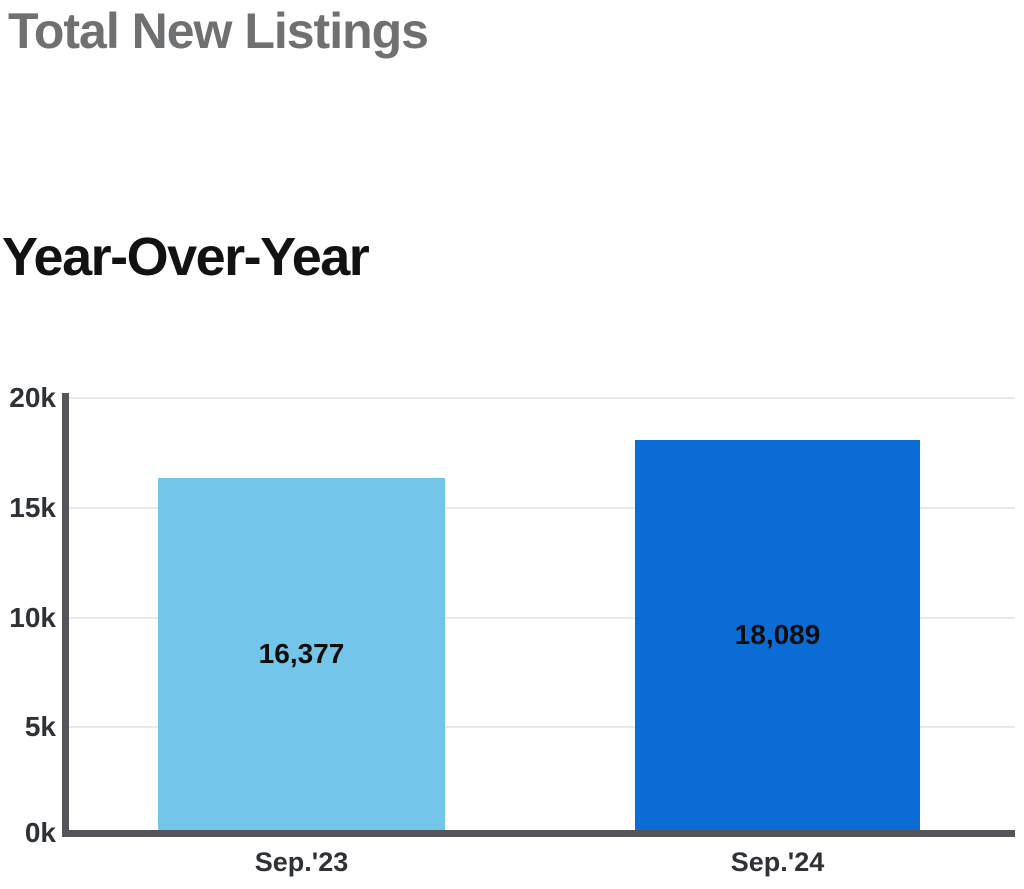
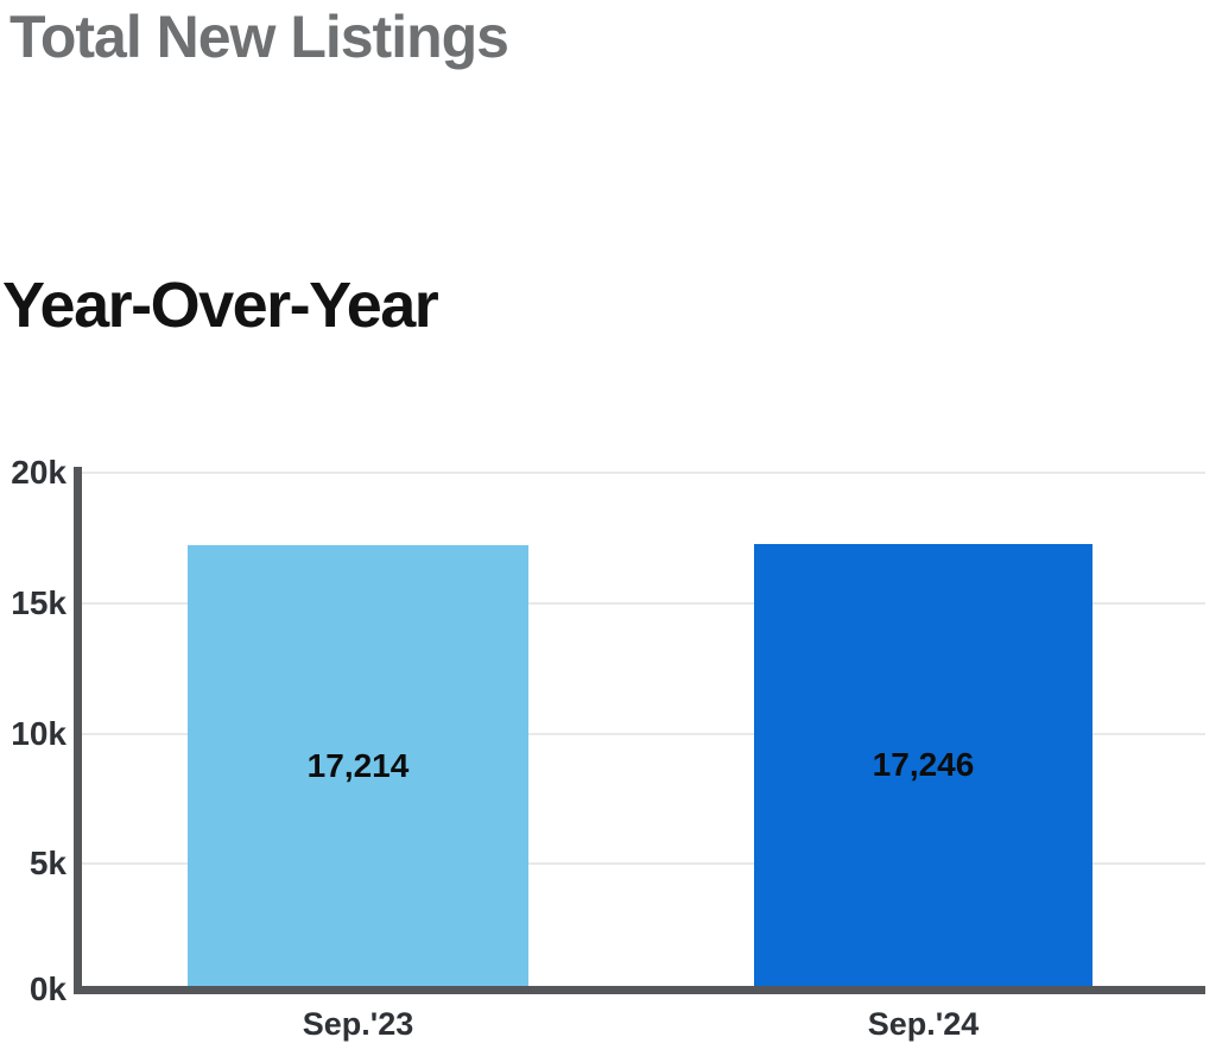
Sep.'23: 16,377 -> 17,214
Sep.'24: 18,089 -> 17,246
